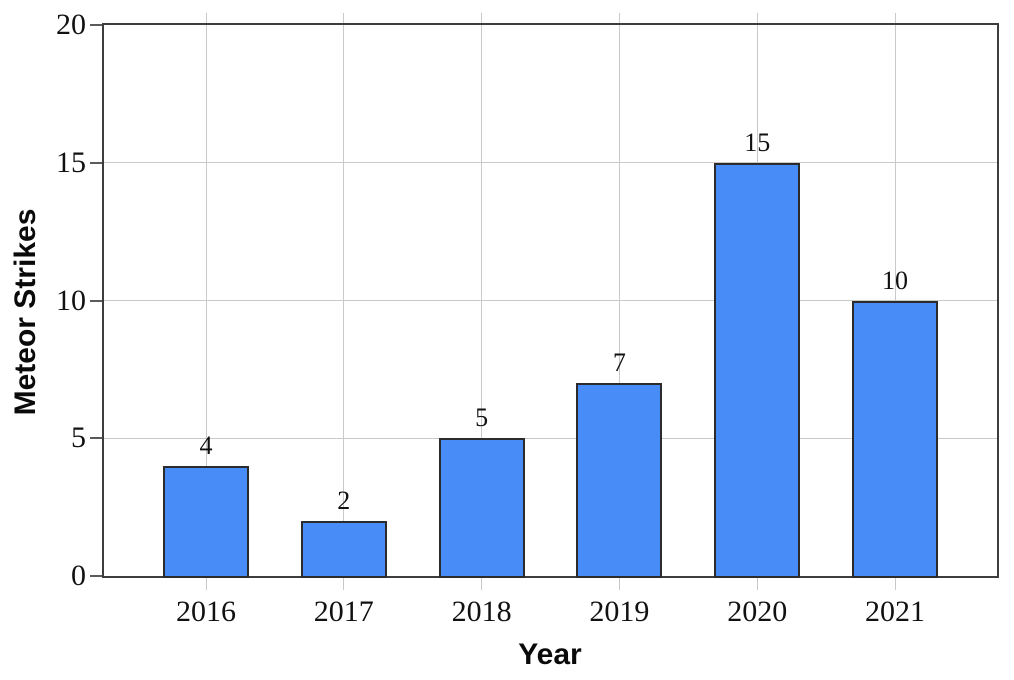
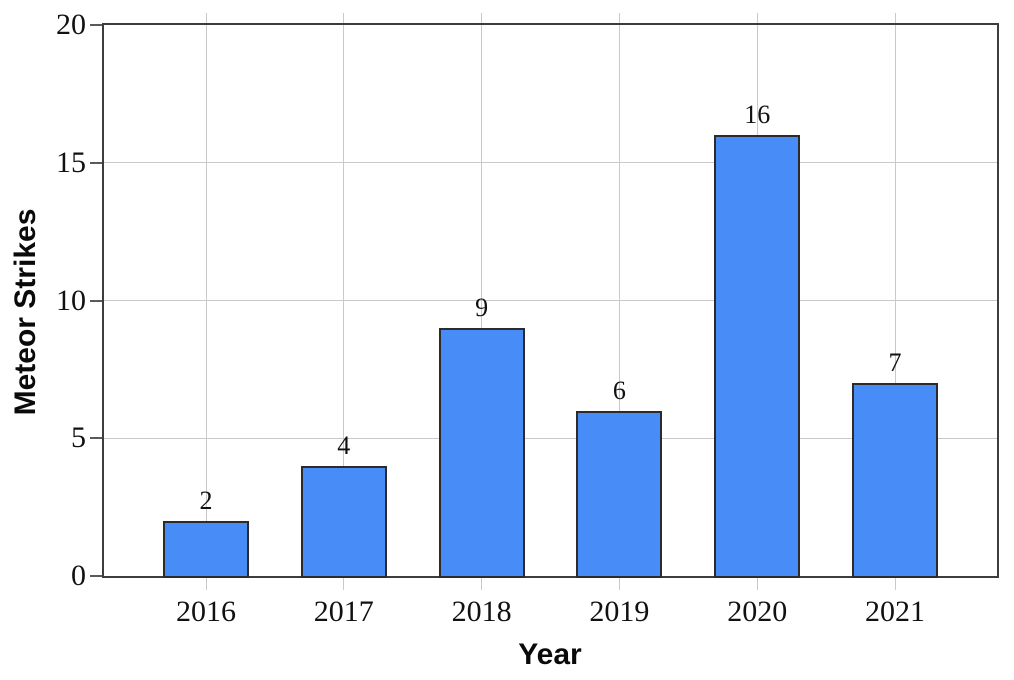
2016: 4 -> 2
2017: 2 -> 4
2018: 5 -> 9
2019: 7 -> 6
2020: 15 -> 16
2021: 10 -> 7
